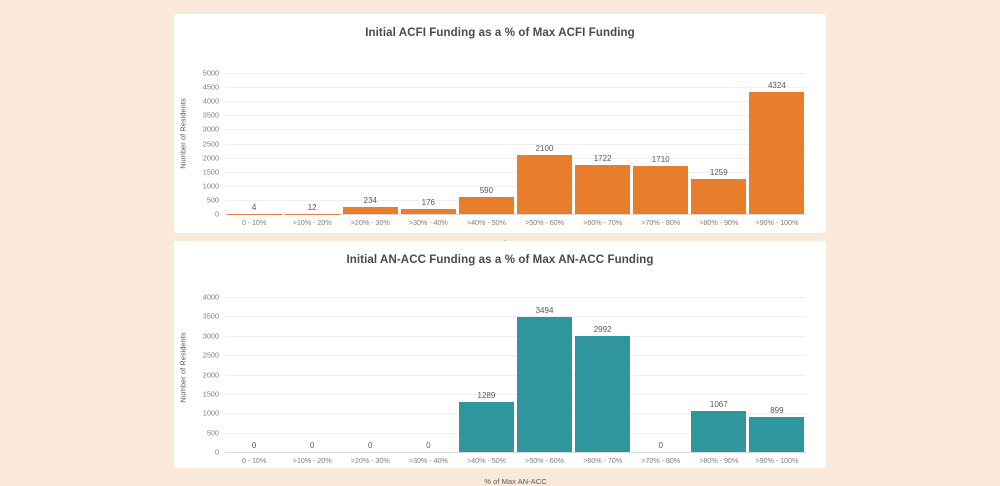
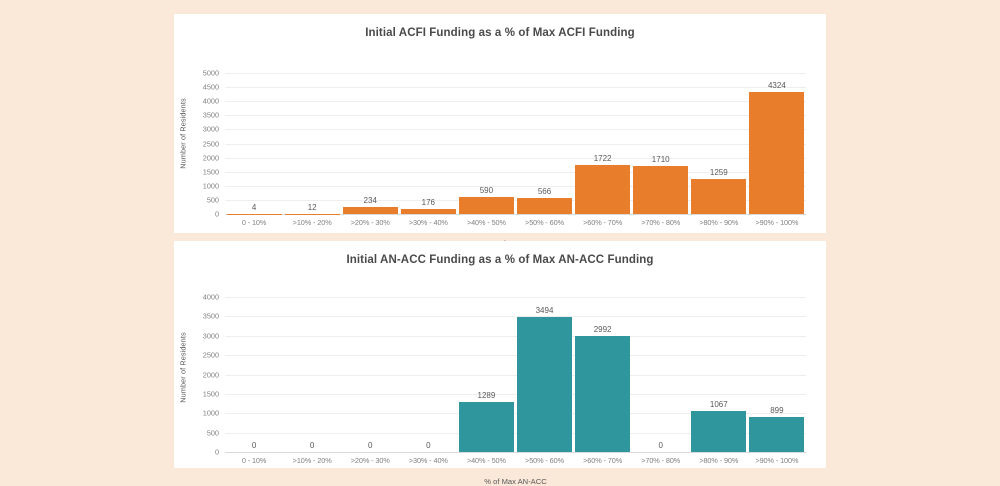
Initial ACFI Funding as a % of Max ACFI Funding/>50% - 60%: 2100 -> 566
